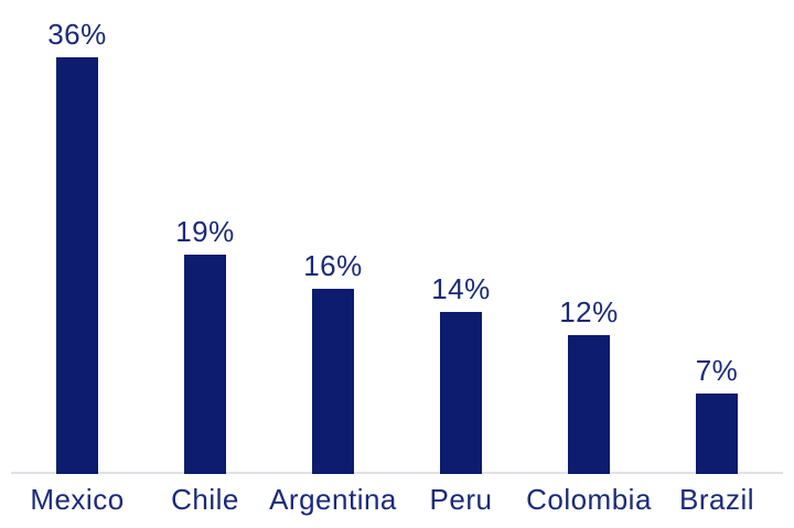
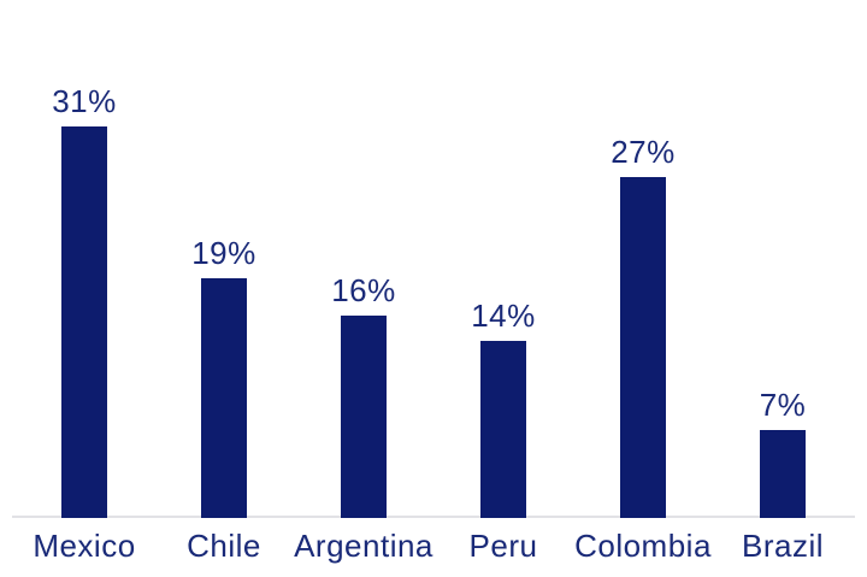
Mexico: 36% -> 31%
Colombia: 12% -> 27%
